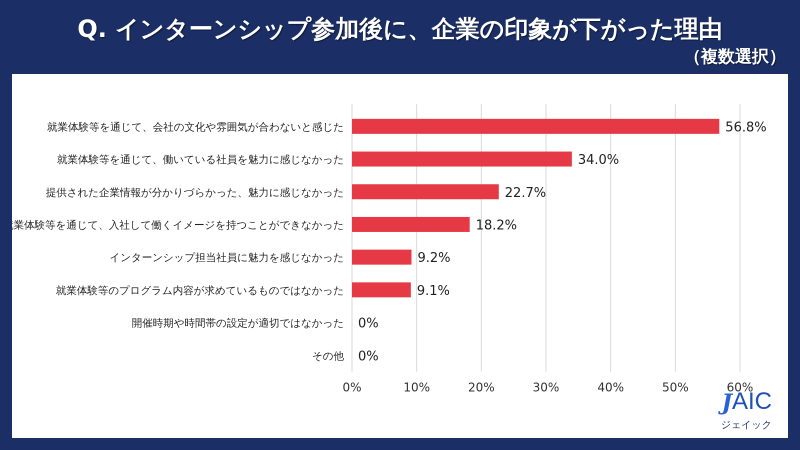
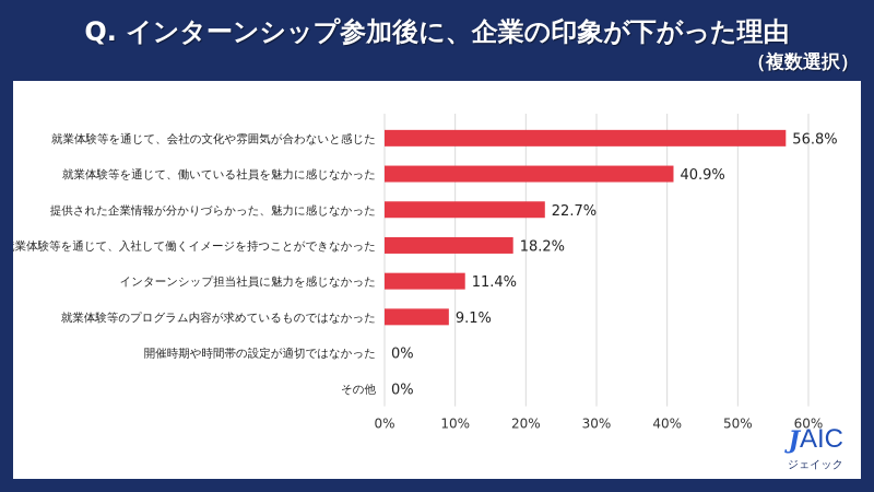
就業体験等を通じて、働いている社員を魅力に感じなかった: 34.0% -> 40.9%
インターンシップ担当社員に魅力を感じなかった: 9.2% -> 11.4%
